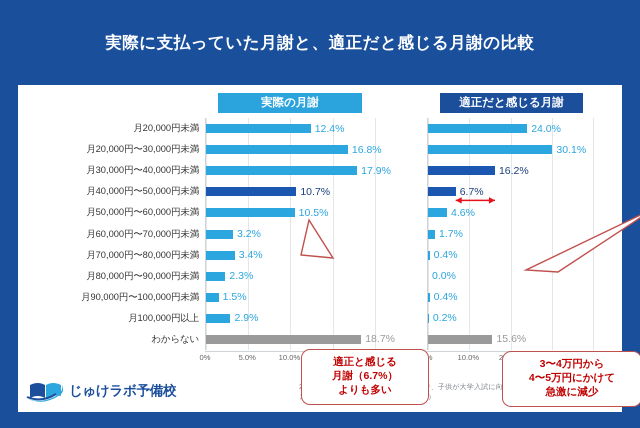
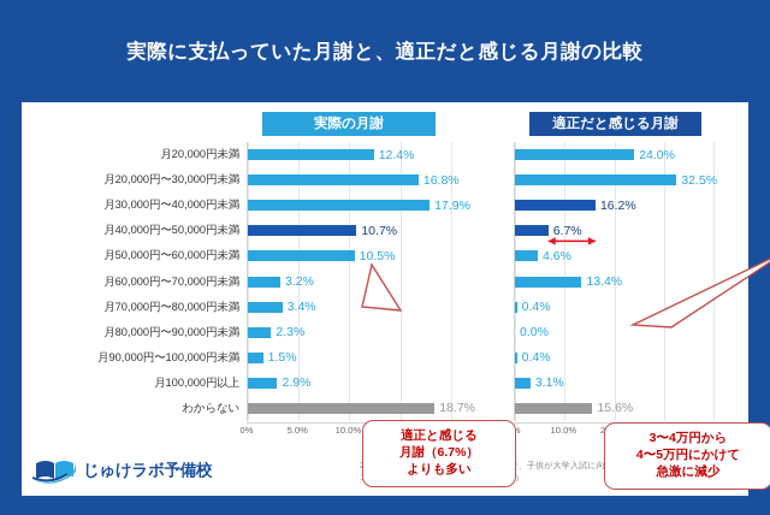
適正だと感じる月謝/月20,000円〜30,000円未満: 30.1% -> 32.5%
適正だと感じる月謝/月60,000円〜70,000円未満: 1.7% -> 13.4%
適正だと感じる月謝/月100,000円以上: 0.2% -> 3.1%
